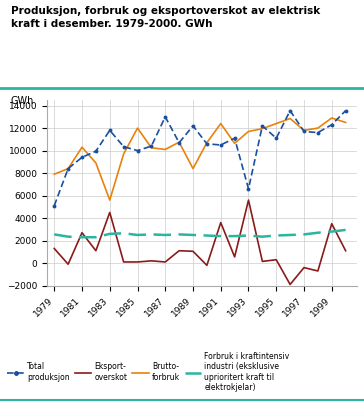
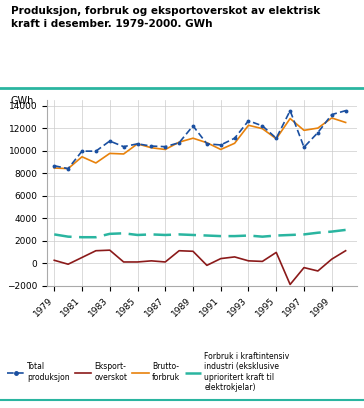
Total produksjon/1979: 5100 -> 8600
Eksport- overskot/1979: 1300 -> 200
Brutto- forbruk/1979: 7900 -> 8400
Total produksjon/1981: 9400 -> 10000
Eksport- overskot/1981: 2700 -> 500
Brutto- forbruk/1981: 10300 -> 9400
Total produksjon/1983: 11800 -> 10800
Eksport- overskot/1983: 4500 -> 1200
Brutto- forbruk/1983: 5600 -> 9800
Total produksjon/1985: 10000 -> 10600
Brutto- forbruk/1985: 12000 -> 10600
Total produksjon/1987: 13000 -> 10400
Brutto- forbruk/1989: 8400 -> 11100
Eksport- overskot/1991: 3600 -> 400
Brutto- forbruk/1991: 12400 -> 10100
Total produksjon/1993: 6600 -> 12600
Eksport- overskot/1993: 5600 -> 200
Brutto- forbruk/1993: 11700 -> 12200
Eksport- overskot/1995: 300 -> 1000
Brutto- forbruk/1995: 12400 -> 11000
Total produksjon/1997: 11700 -> 10300
Total produksjon/1999: 12300 -> 13200
Eksport- overskot/1999: 3500 -> 400
